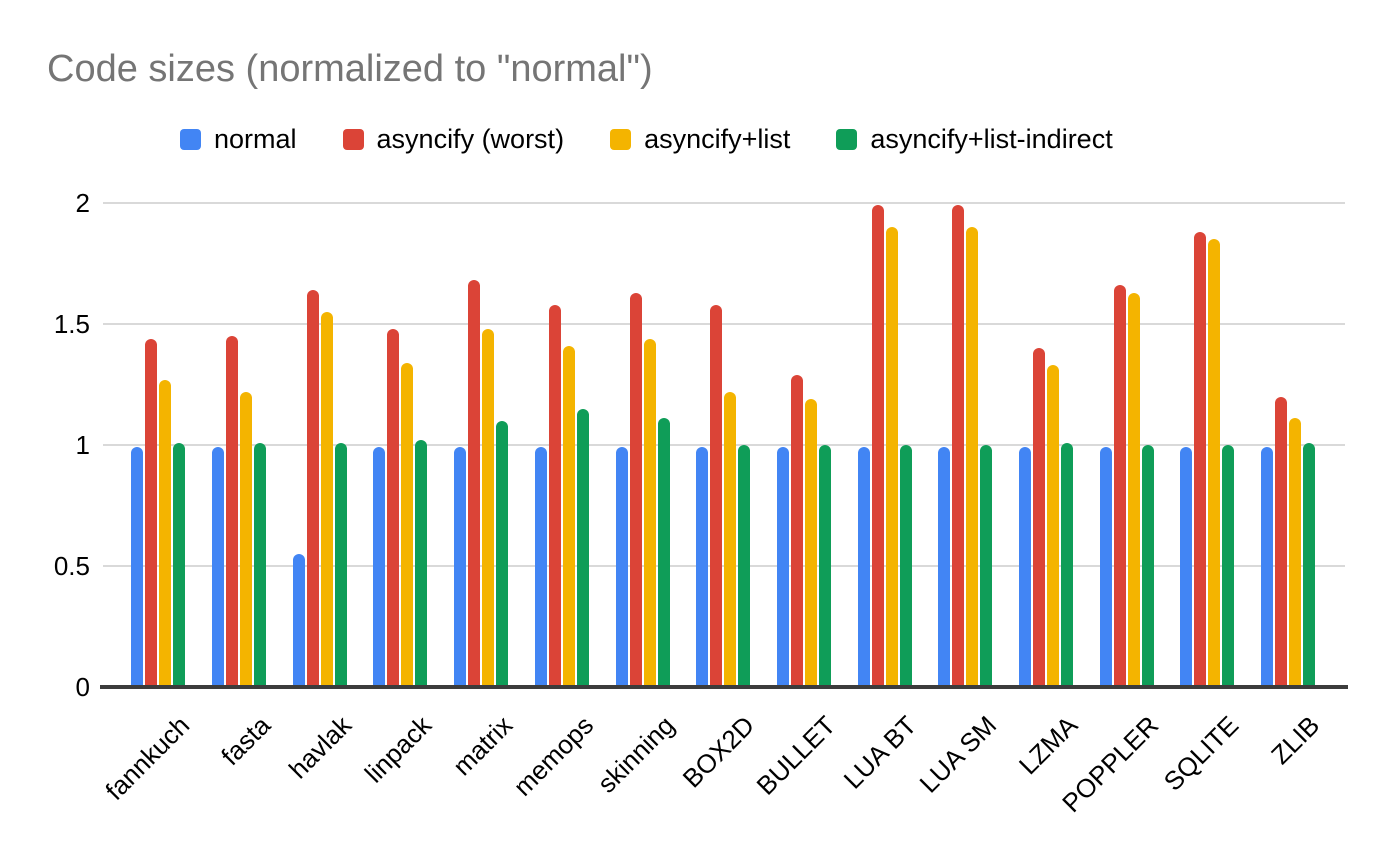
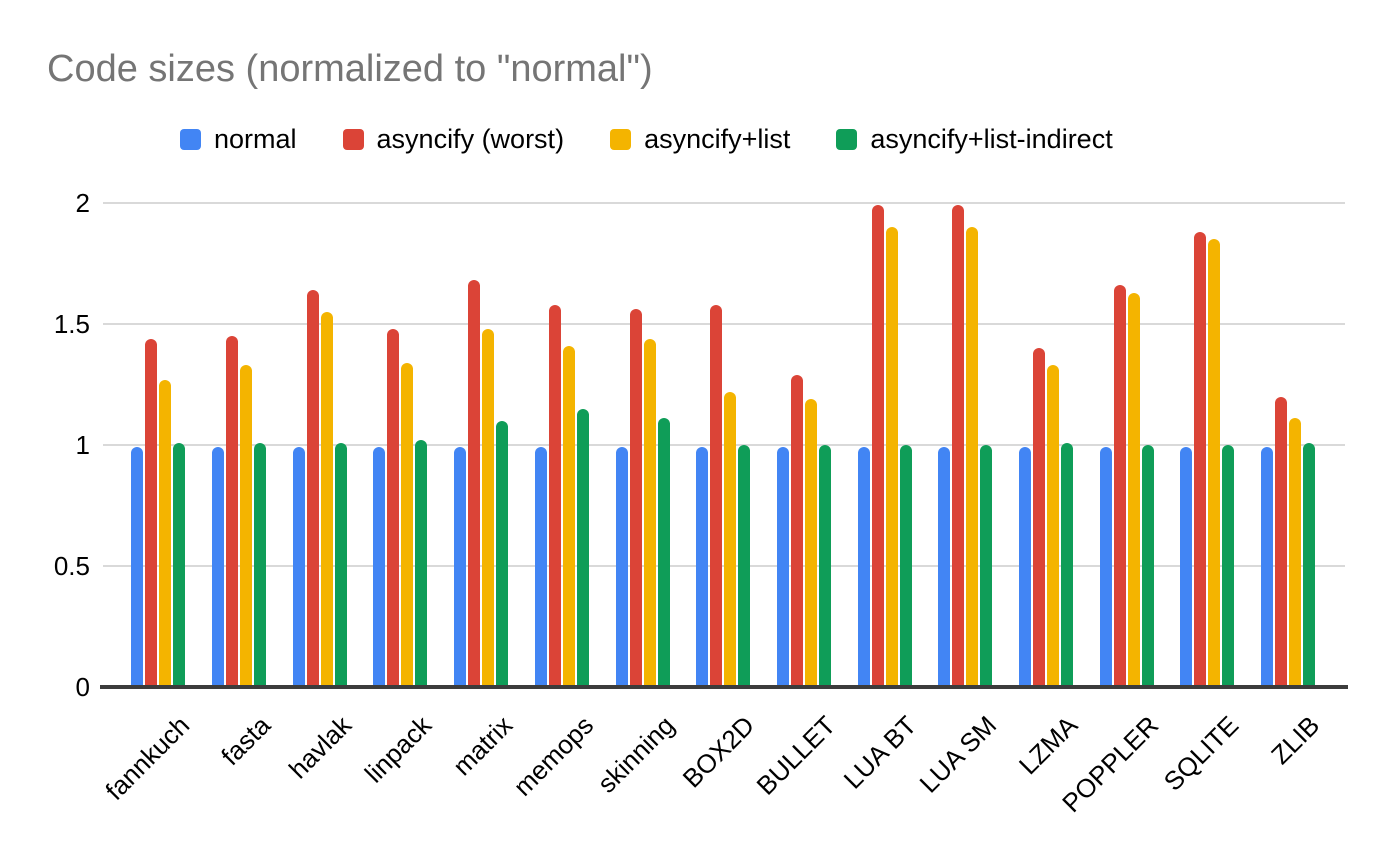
asyncify+list/fasta: 1.22 -> 1.33
normal/havlak: 0.55 -> 0.99
asyncify (worst)/skinning: 1.63 -> 1.56
